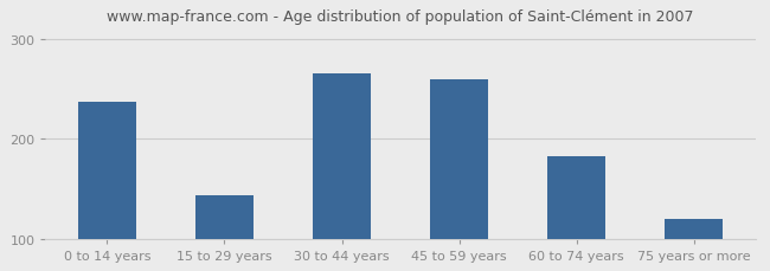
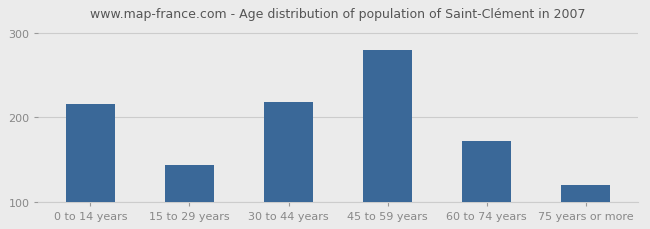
0 to 14 years: 237 -> 216
30 to 44 years: 265 -> 218
45 to 59 years: 260 -> 280
60 to 74 years: 182 -> 172
